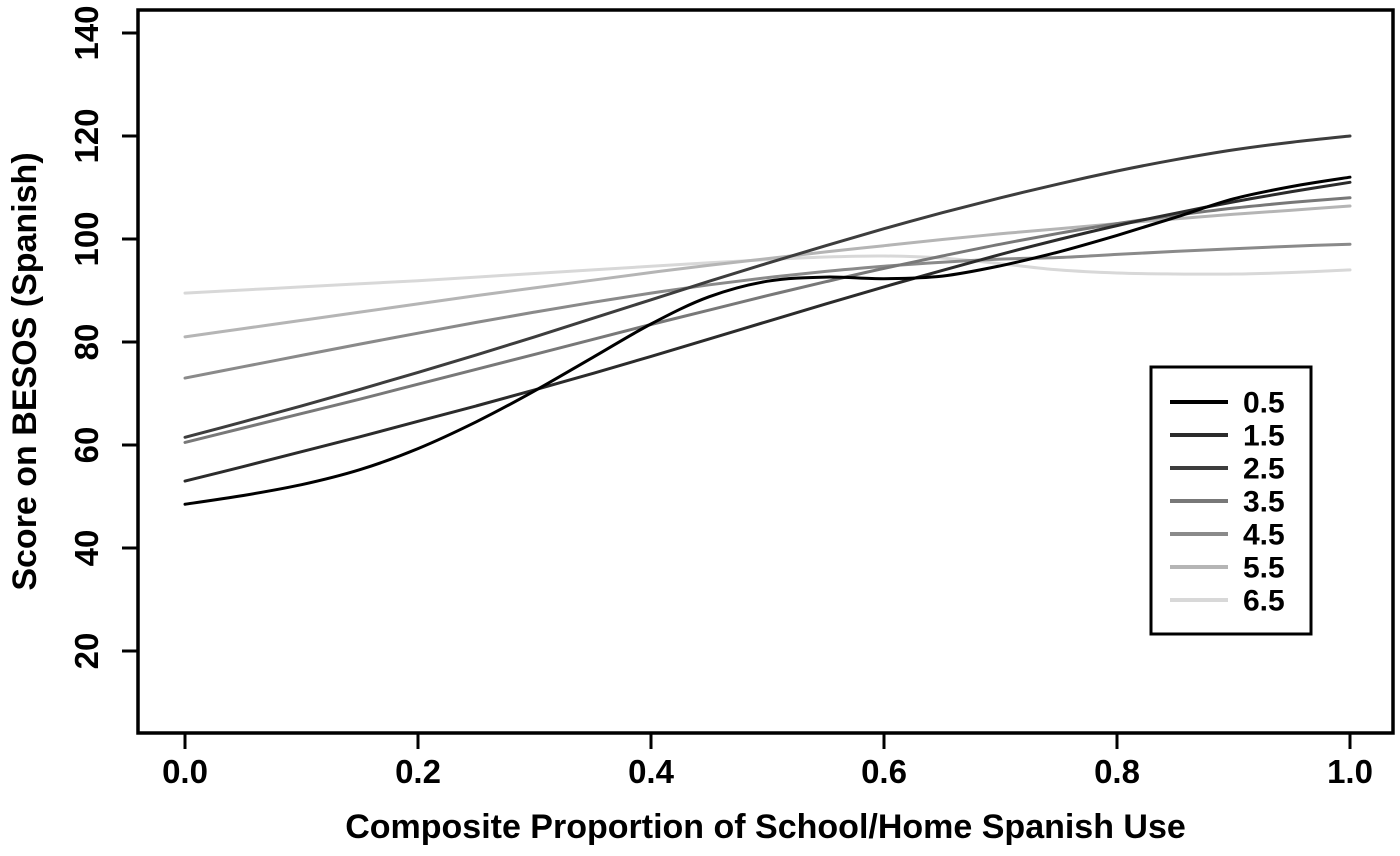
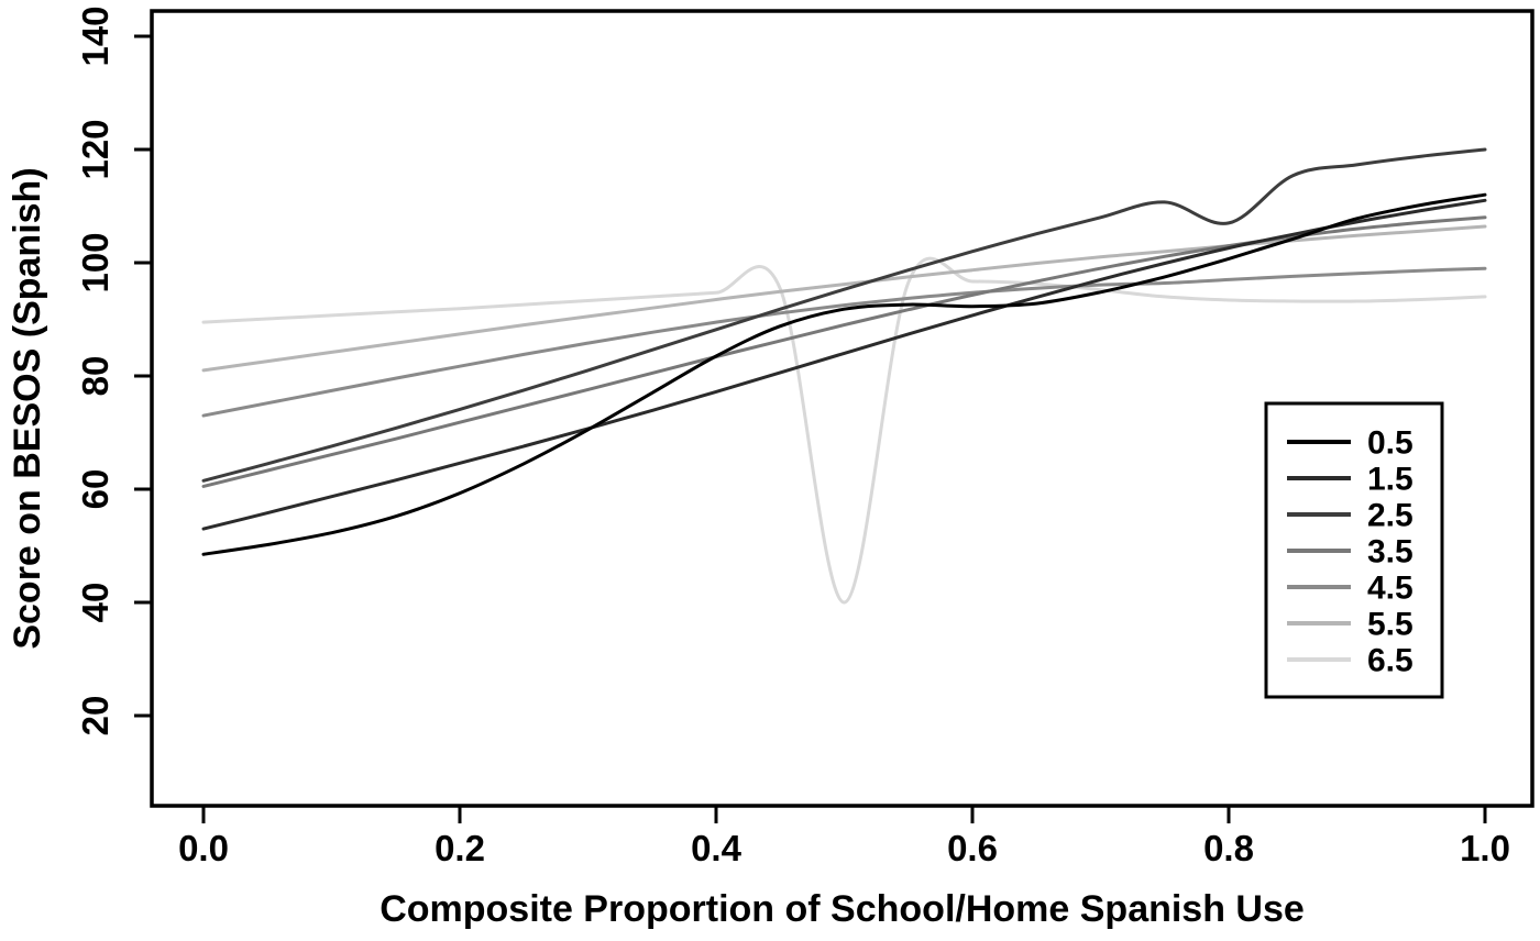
6.5/0.5: 96 -> 40
2.5/0.8: 113 -> 107
